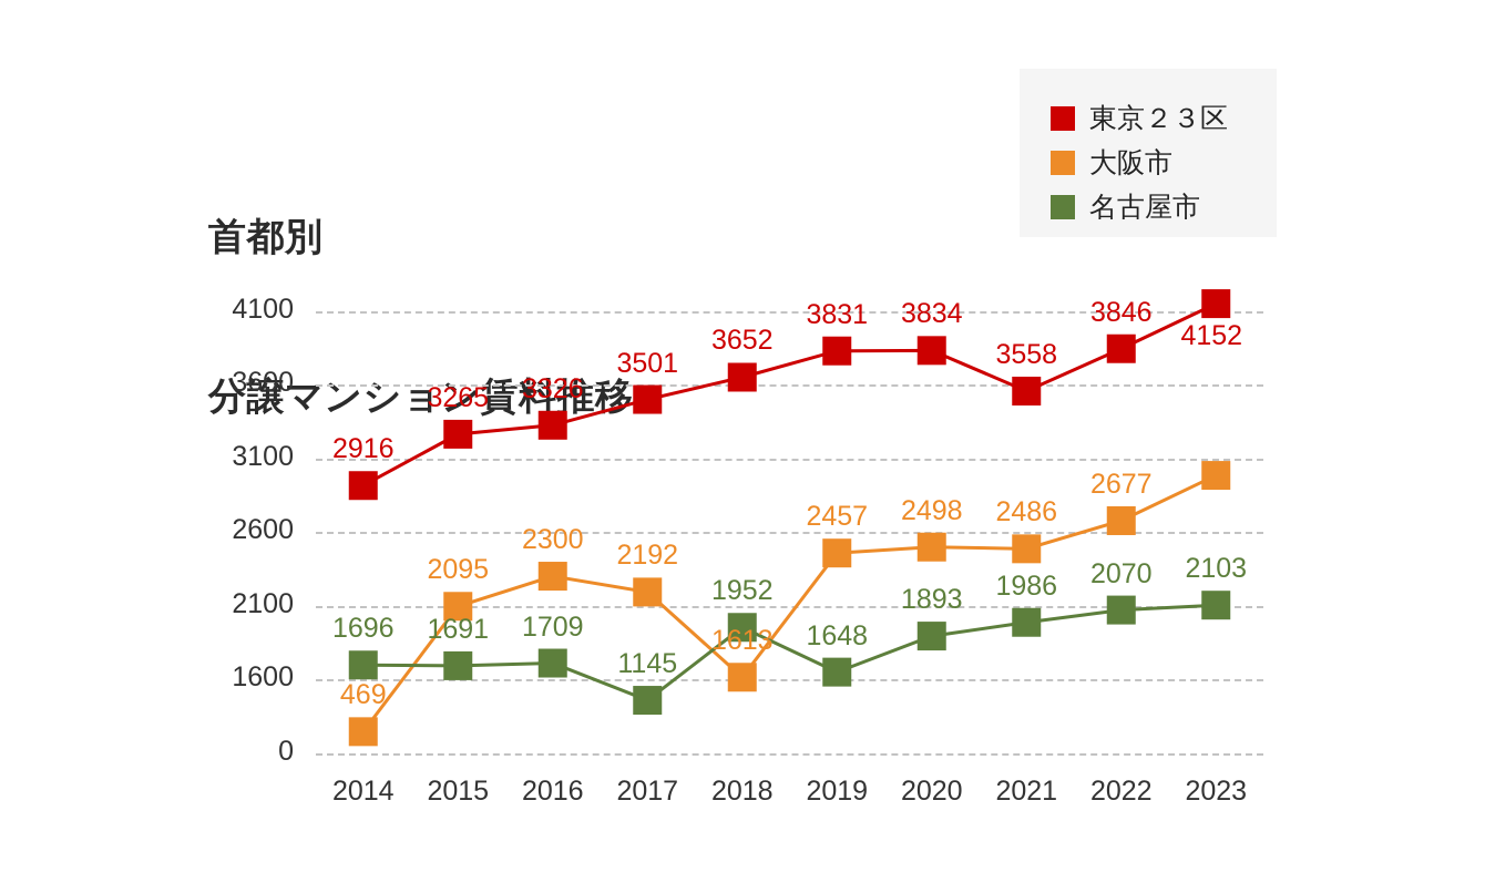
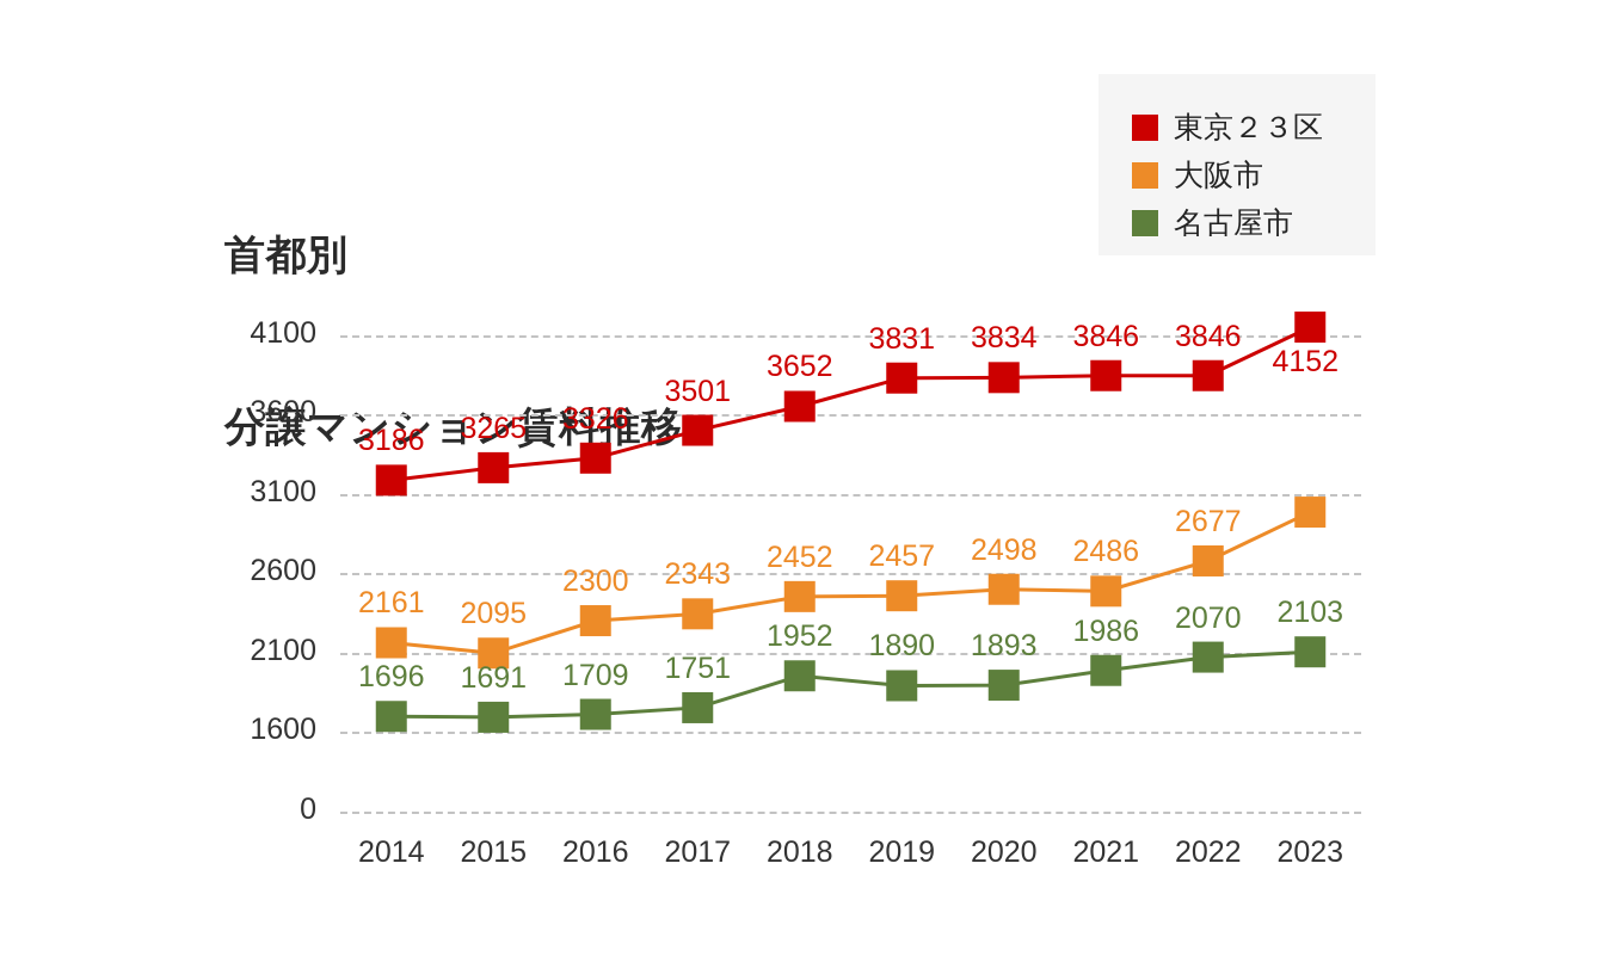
東京２３区/2014: 2916 -> 3186
大阪市/2014: 469 -> 2161
大阪市/2017: 2192 -> 2343
名古屋市/2017: 1145 -> 1751
大阪市/2018: 1613 -> 2452
名古屋市/2019: 1648 -> 1890
東京２３区/2021: 3558 -> 3846
